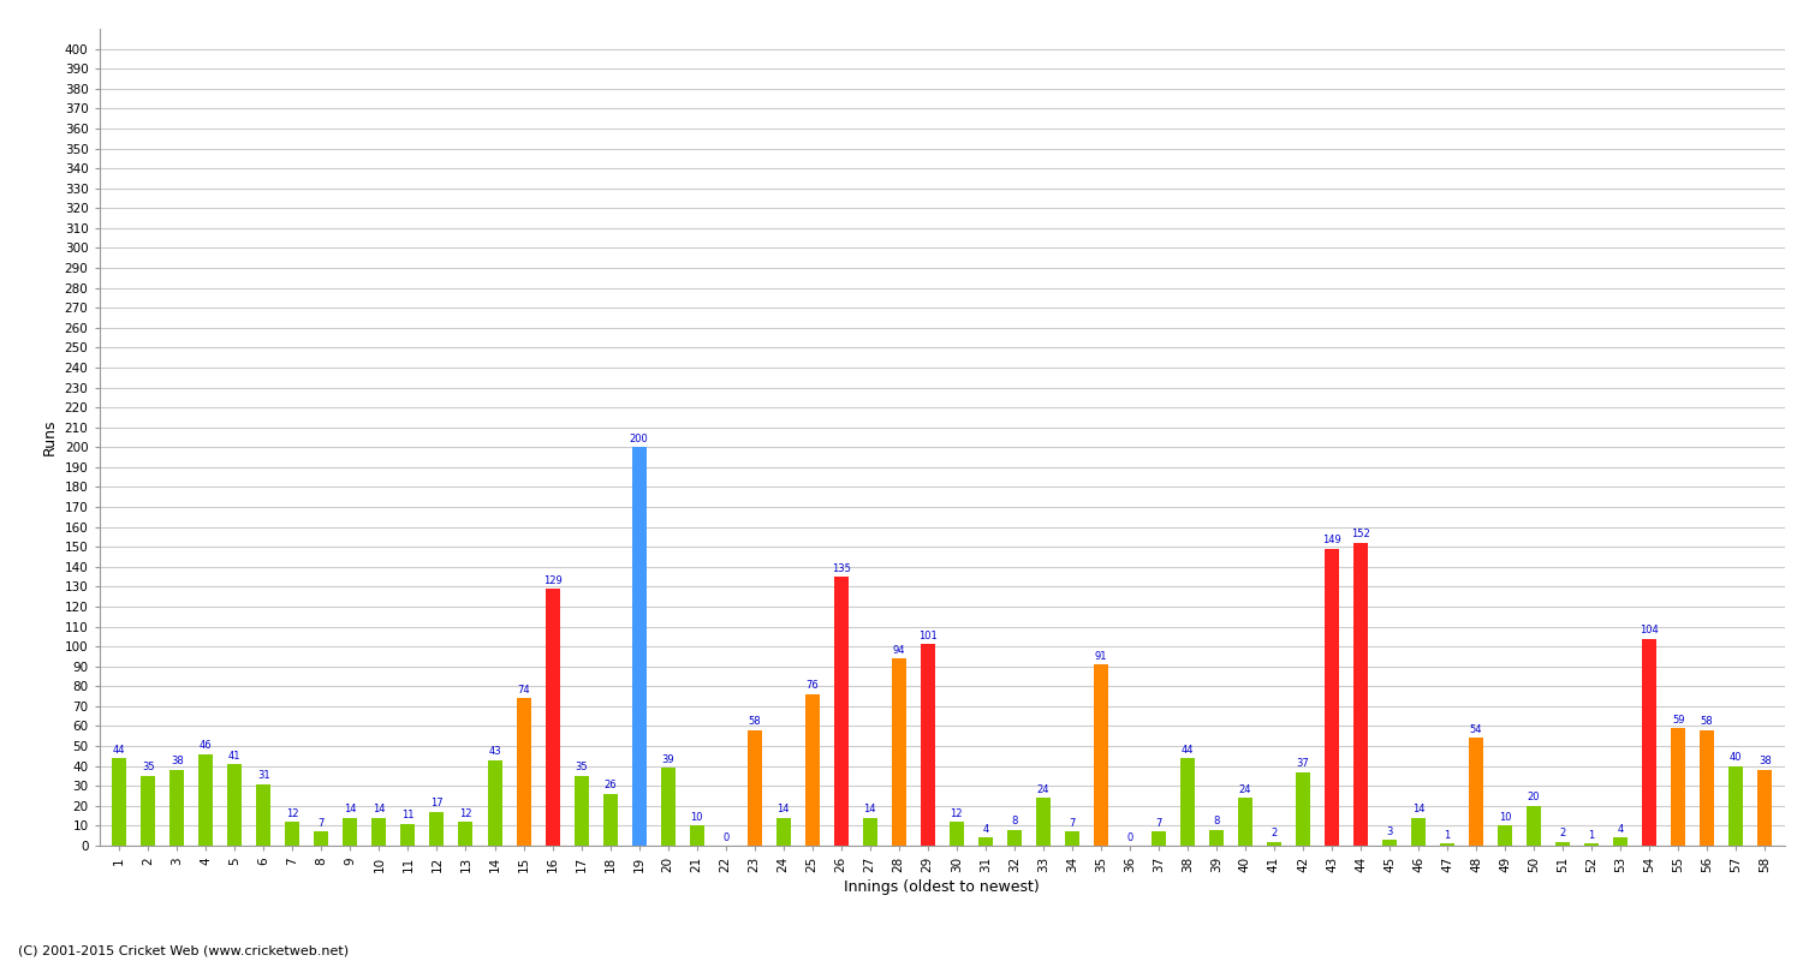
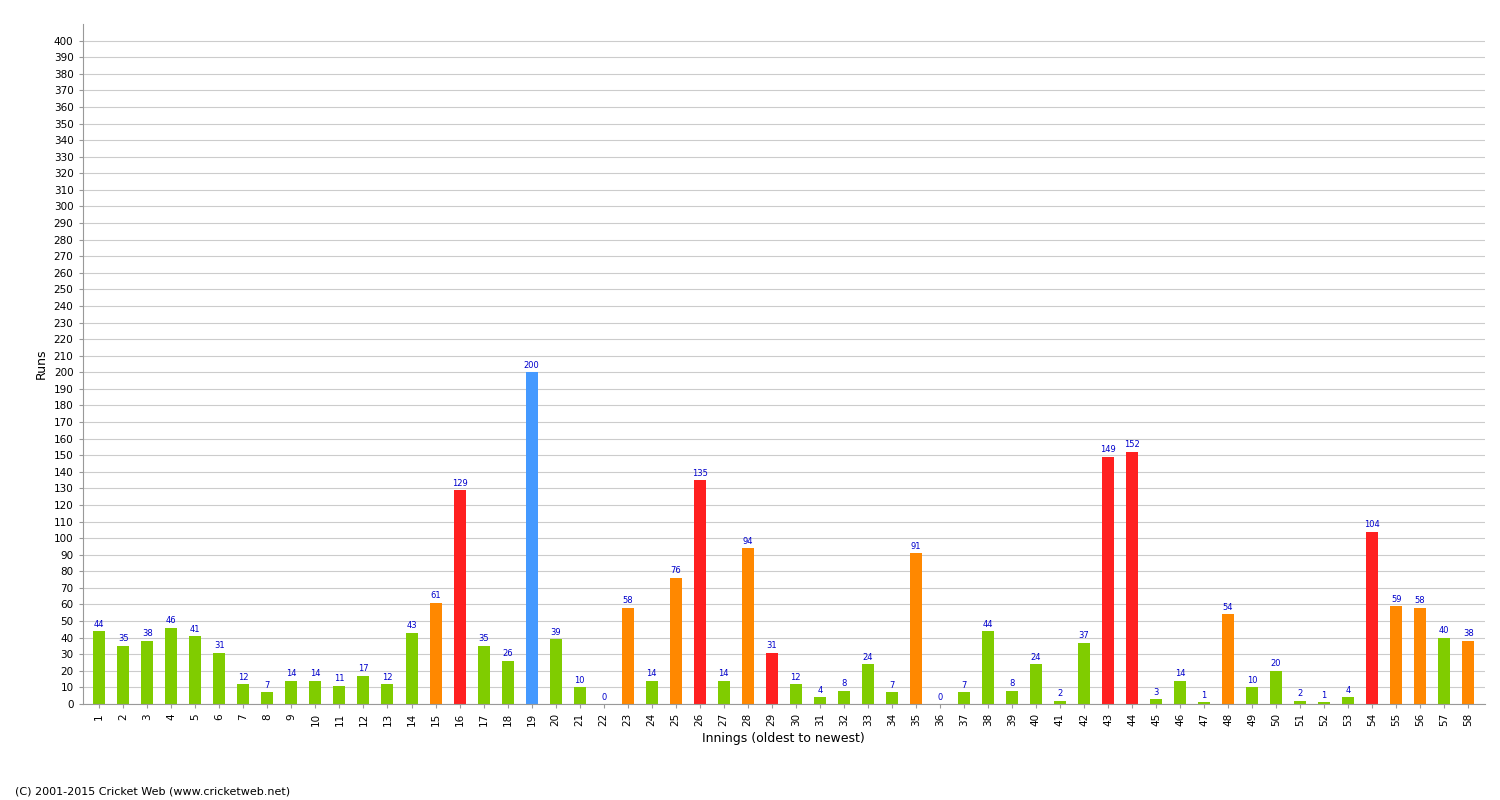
15: 74 -> 61
29: 101 -> 31
